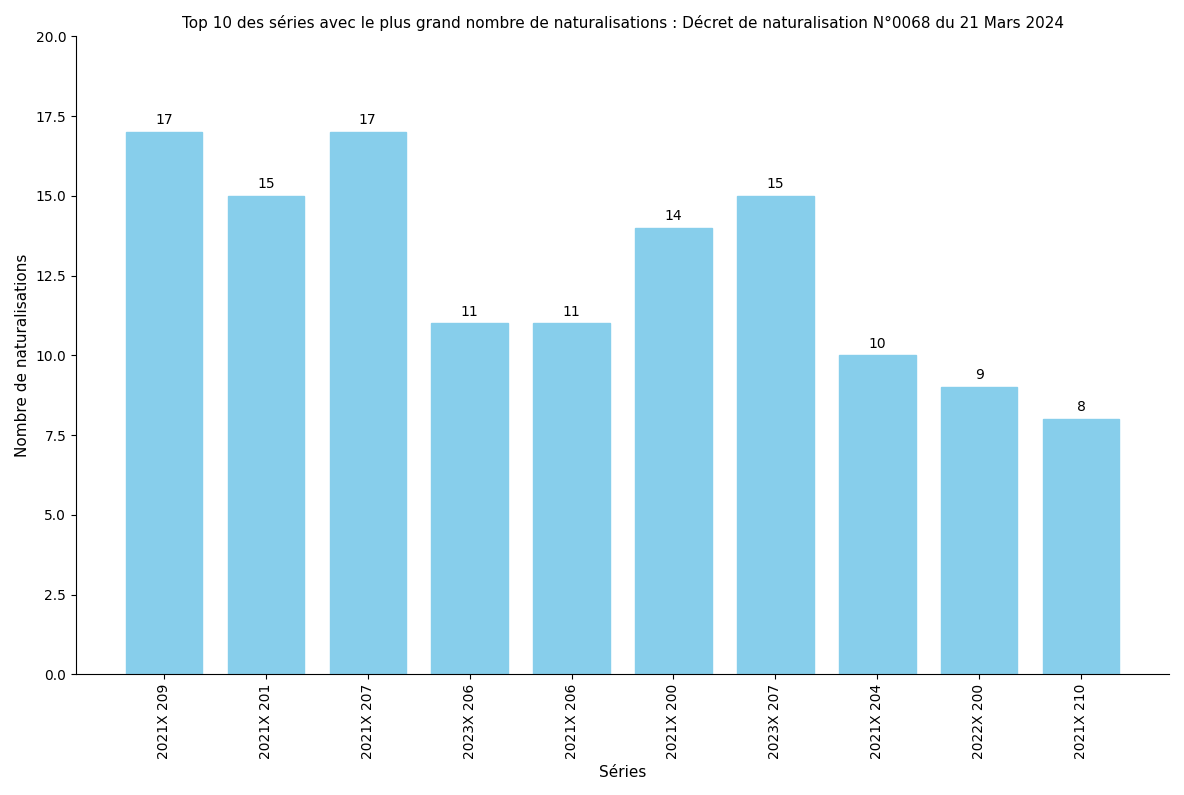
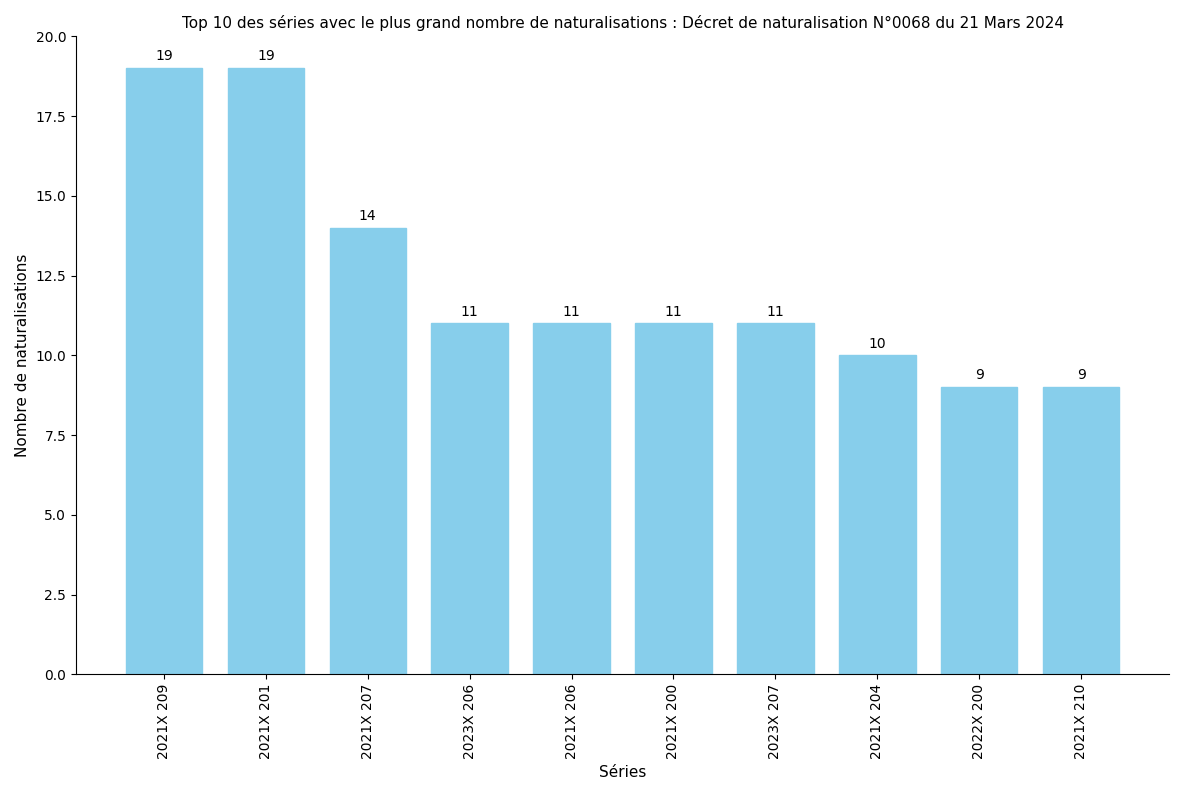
2021X 209: 17 -> 19
2021X 201: 15 -> 19
2021X 207: 17 -> 14
2021X 200: 14 -> 11
2023X 207: 15 -> 11
2021X 210: 8 -> 9
